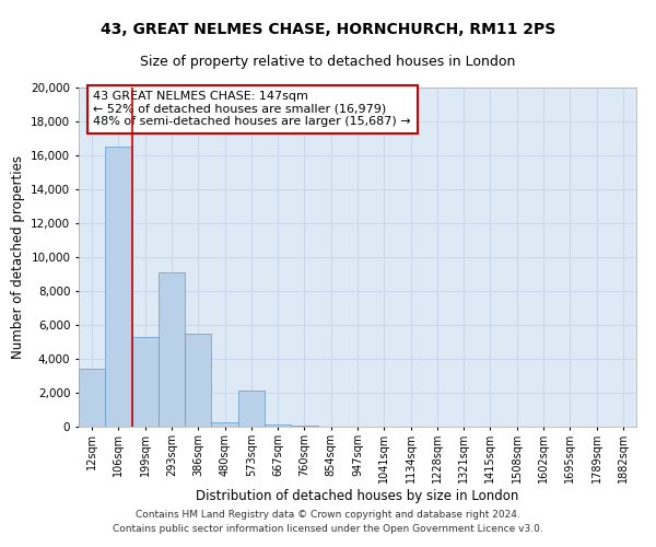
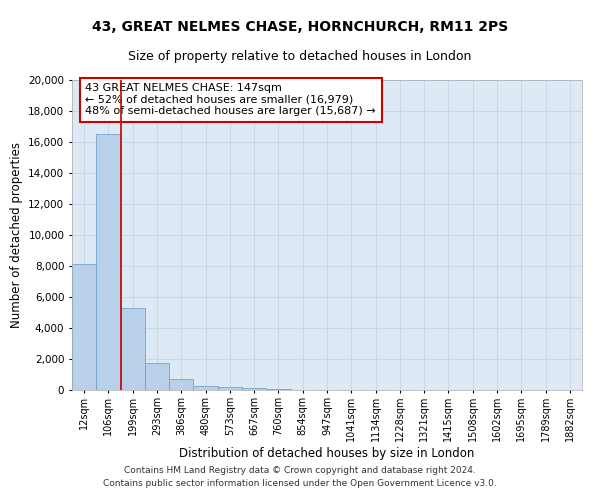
12sqm: 3,400 -> 8,100
293sqm: 9,100 -> 1,800
386sqm: 5,500 -> 700
573sqm: 2,100 -> 200
